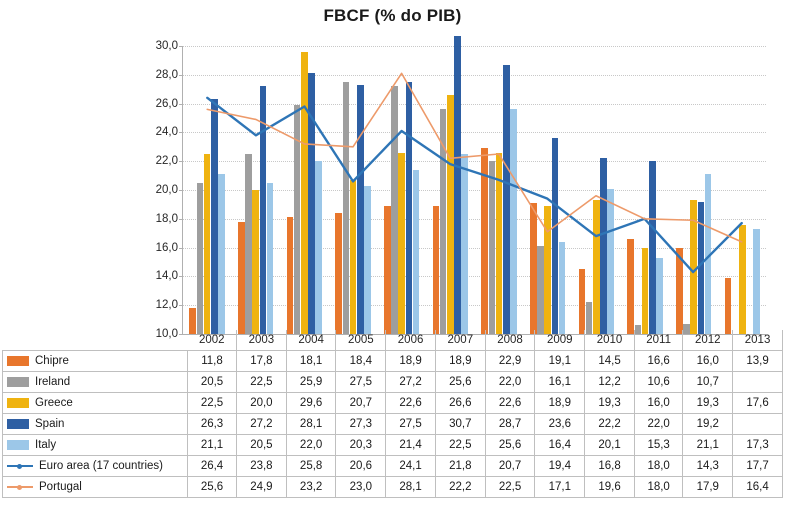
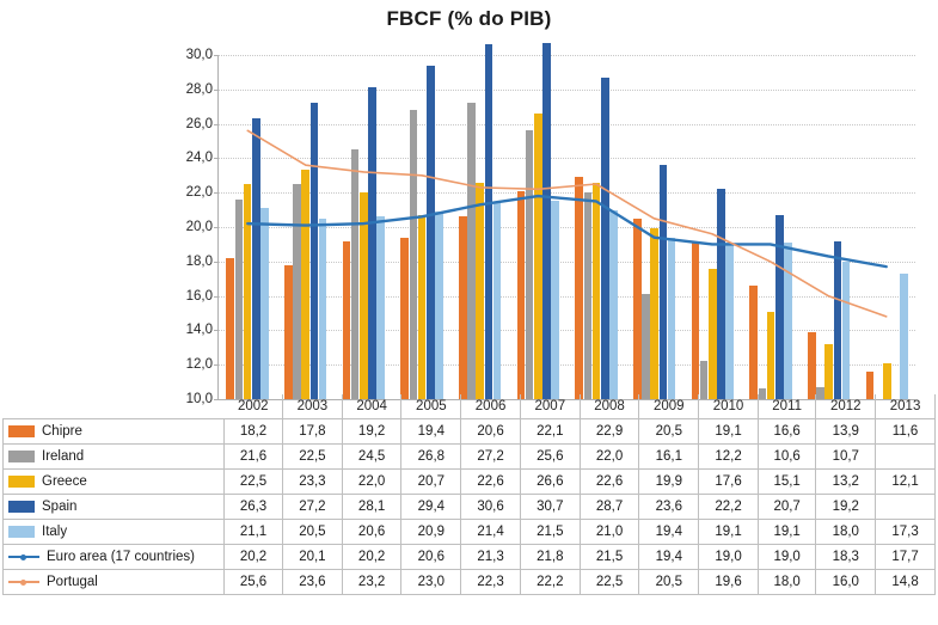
Chipre/2002: 11,8 -> 18,2
Ireland/2002: 20,5 -> 21,6
Euro area (17 countries)/2002: 26,4 -> 20,2
Greece/2003: 20,0 -> 23,3
Euro area (17 countries)/2003: 23,8 -> 20,1
Portugal/2003: 24,9 -> 23,6
Chipre/2004: 18,1 -> 19,2
Ireland/2004: 25,9 -> 24,5
Greece/2004: 29,6 -> 22,0
Italy/2004: 22,0 -> 20,6
Euro area (17 countries)/2004: 25,8 -> 20,2
Chipre/2005: 18,4 -> 19,4
Ireland/2005: 27,5 -> 26,8
Spain/2005: 27,3 -> 29,4
Italy/2005: 20,3 -> 20,9
Chipre/2006: 18,9 -> 20,6
Spain/2006: 27,5 -> 30,6
Euro area (17 countries)/2006: 24,1 -> 21,3
Portugal/2006: 28,1 -> 22,3
Chipre/2007: 18,9 -> 22,1
Italy/2007: 22,5 -> 21,5
Italy/2008: 25,6 -> 21,0
Euro area (17 countries)/2008: 20,7 -> 21,5
Chipre/2009: 19,1 -> 20,5
Greece/2009: 18,9 -> 19,9
Italy/2009: 16,4 -> 19,4
Portugal/2009: 17,1 -> 20,5
Chipre/2010: 14,5 -> 19,1
Greece/2010: 19,3 -> 17,6
Italy/2010: 20,1 -> 19,1
Euro area (17 countries)/2010: 16,8 -> 19,0
Greece/2011: 16,0 -> 15,1
Spain/2011: 22,0 -> 20,7
Italy/2011: 15,3 -> 19,1
Euro area (17 countries)/2011: 18,0 -> 19,0
Chipre/2012: 16,0 -> 13,9
Greece/2012: 19,3 -> 13,2
Italy/2012: 21,1 -> 18,0
Euro area (17 countries)/2012: 14,3 -> 18,3
Portugal/2012: 17,9 -> 16,0
Chipre/2013: 13,9 -> 11,6
Greece/2013: 17,6 -> 12,1
Portugal/2013: 16,4 -> 14,8
